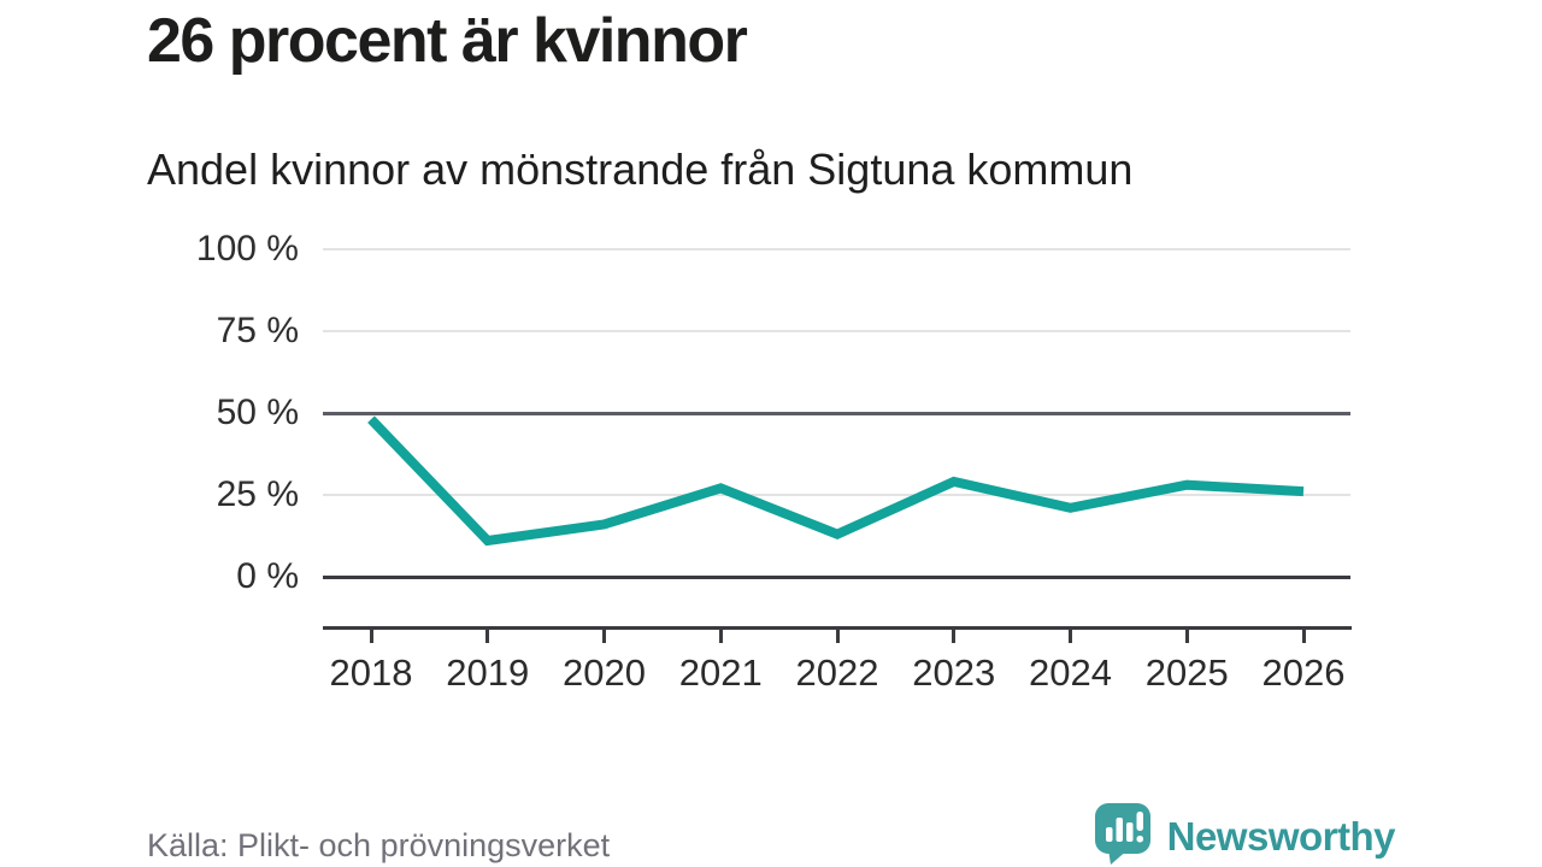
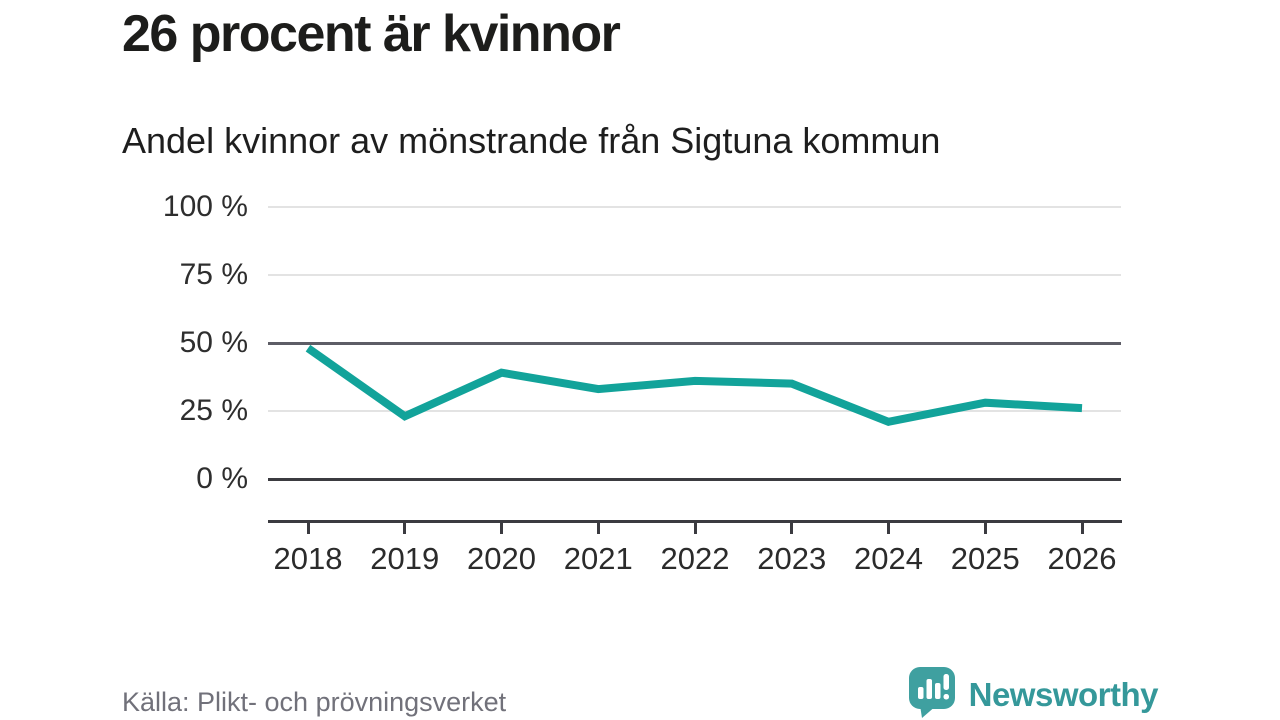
2019: 11% -> 23%
2020: 16% -> 39%
2021: 27% -> 33%
2022: 13% -> 36%
2023: 29% -> 35%
